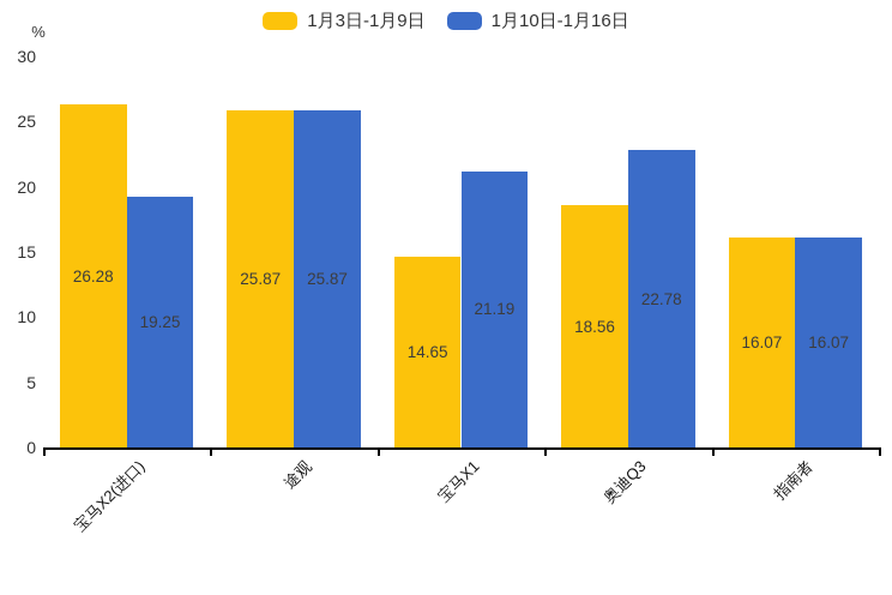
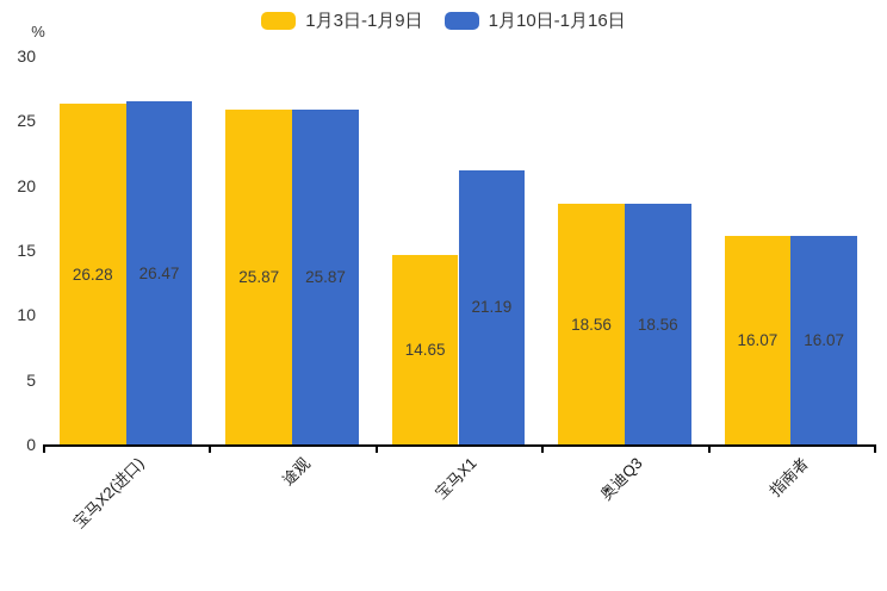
1月10日-1月16日/宝马X2(进口): 19.25 -> 26.47
1月10日-1月16日/奥迪Q3: 22.78 -> 18.56
